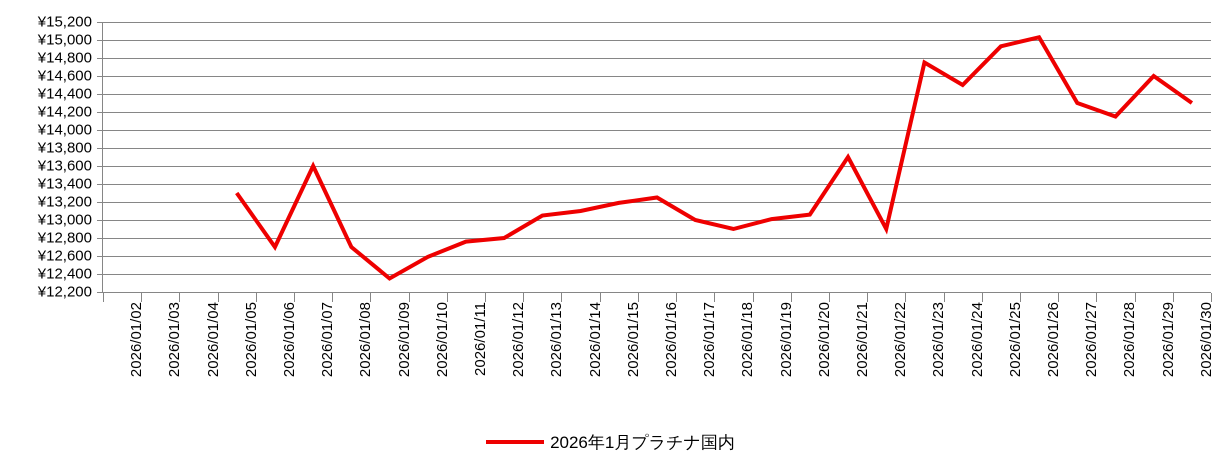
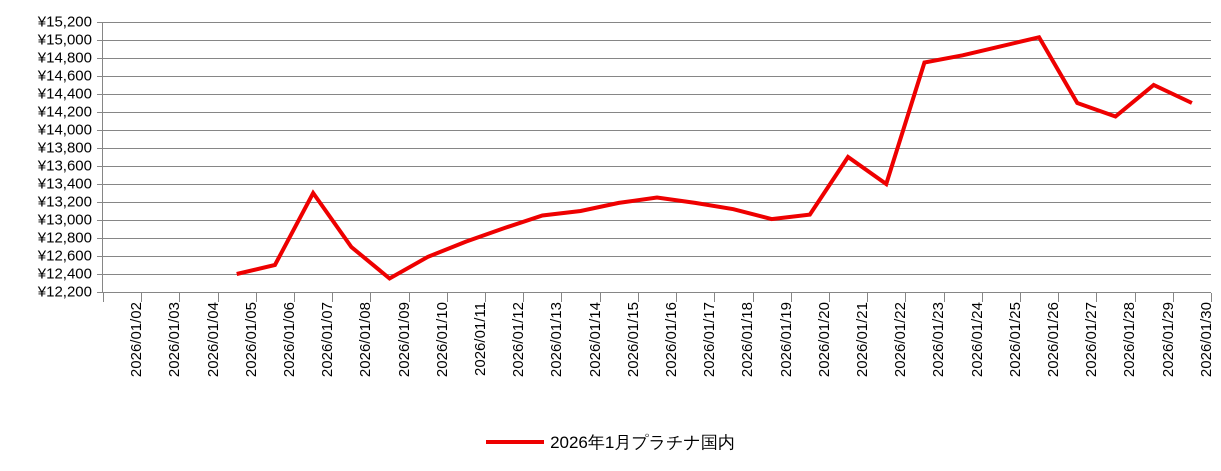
2026/01/05: ¥13300 -> ¥12400
2026/01/06: ¥12700 -> ¥12500
2026/01/07: ¥13600 -> ¥13300
2026/01/12: ¥12800 -> ¥12900
2026/01/17: ¥13000 -> ¥13200
2026/01/18: ¥12900 -> ¥13100
2026/01/22: ¥12900 -> ¥13400
2026/01/24: ¥14500 -> ¥14800
2026/01/29: ¥14600 -> ¥14500
